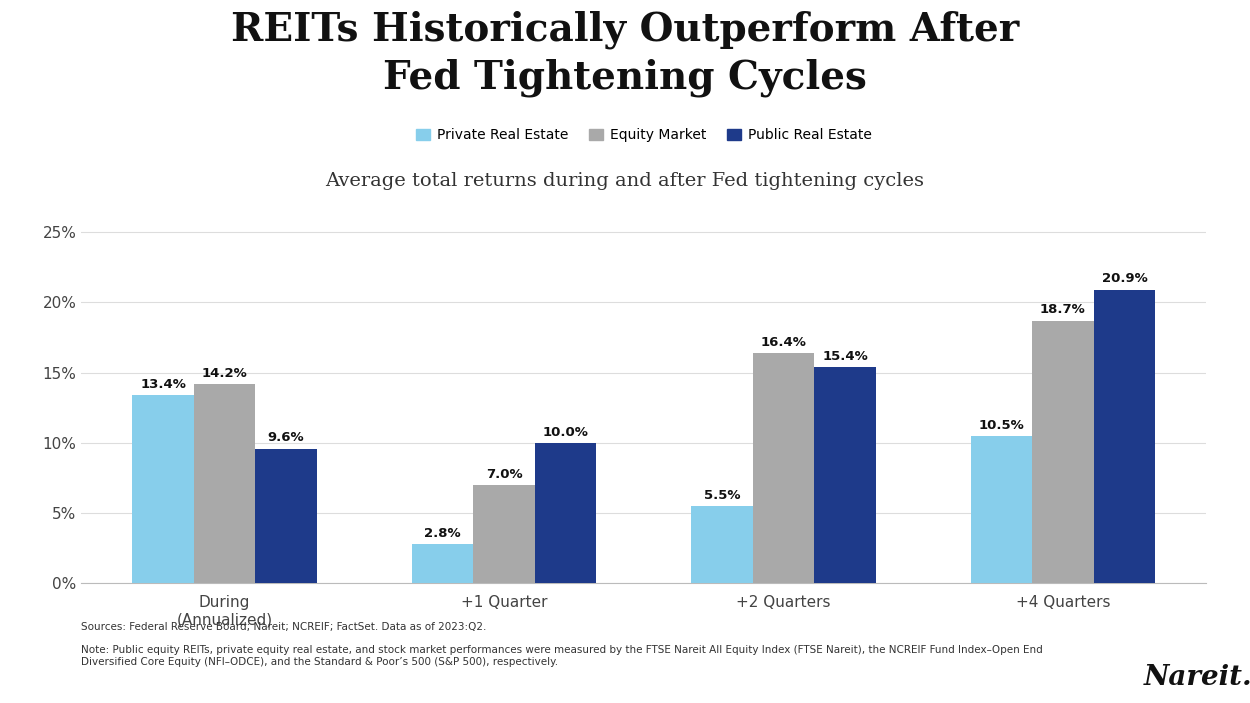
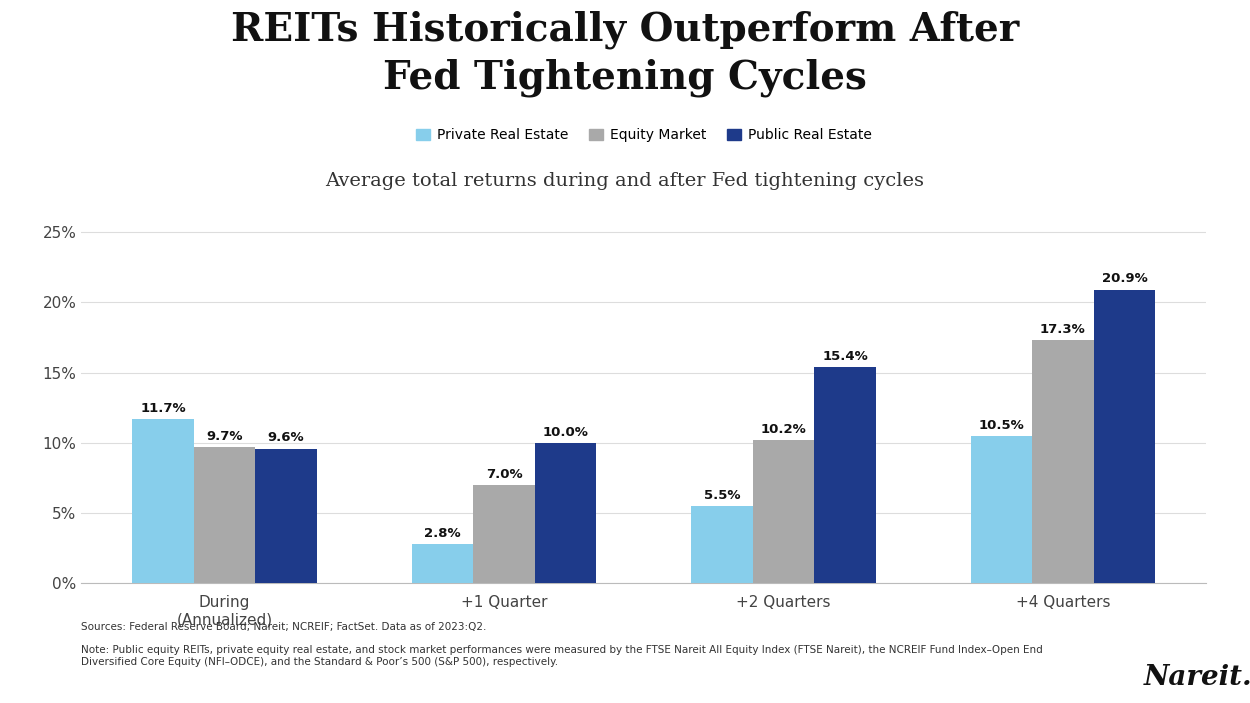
Private Real Estate/During (Annualized): 13.4% -> 11.7%
Equity Market/During (Annualized): 14.2% -> 9.7%
Equity Market/+2 Quarters: 16.4% -> 10.2%
Equity Market/+4 Quarters: 18.7% -> 17.3%
